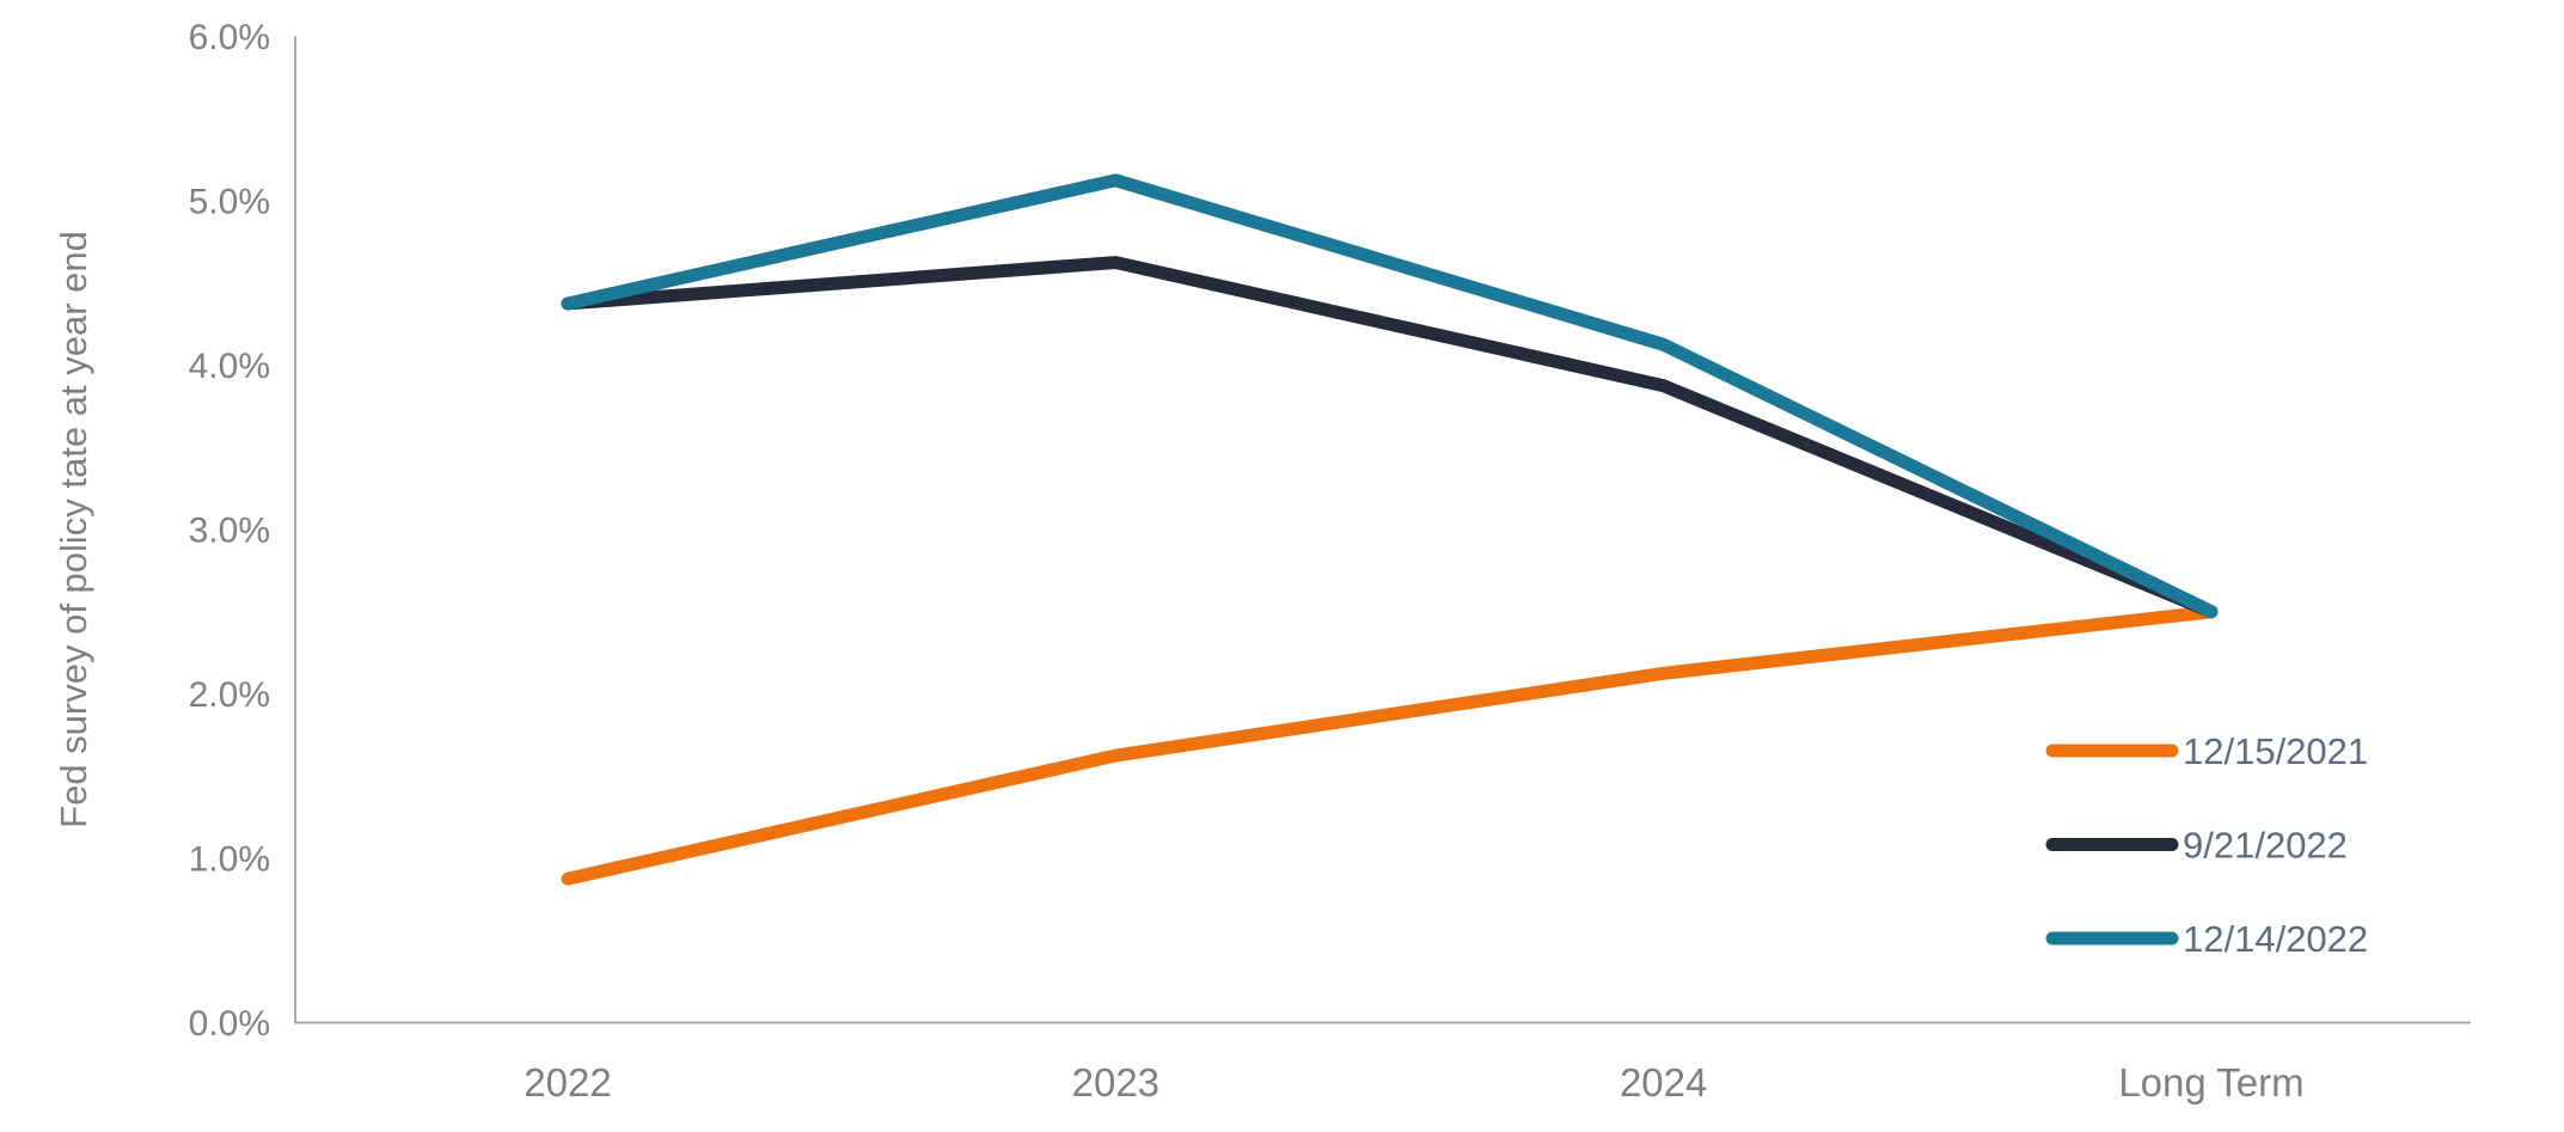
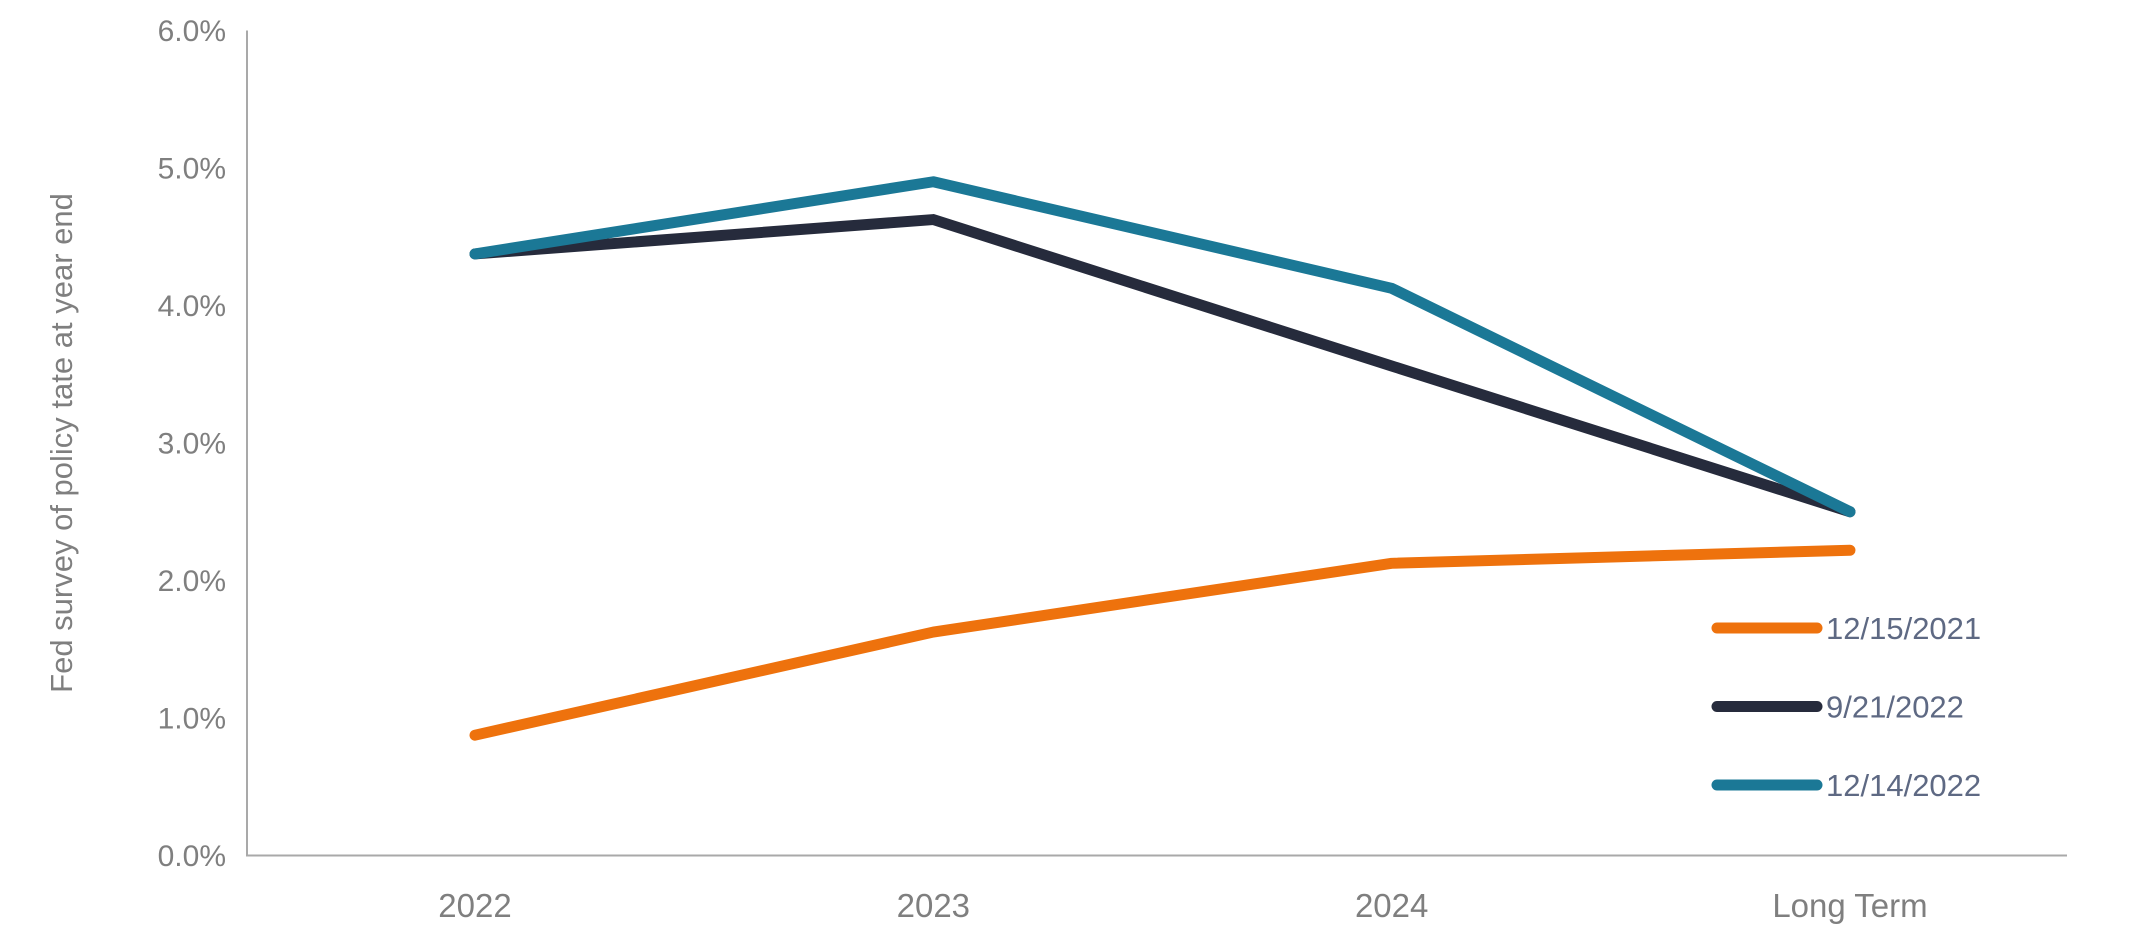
12/14/2022/2023: 5.12% -> 4.90%
9/21/2022/2024: 3.88% -> 3.56%
12/15/2021/Long Term: 2.50% -> 2.22%
